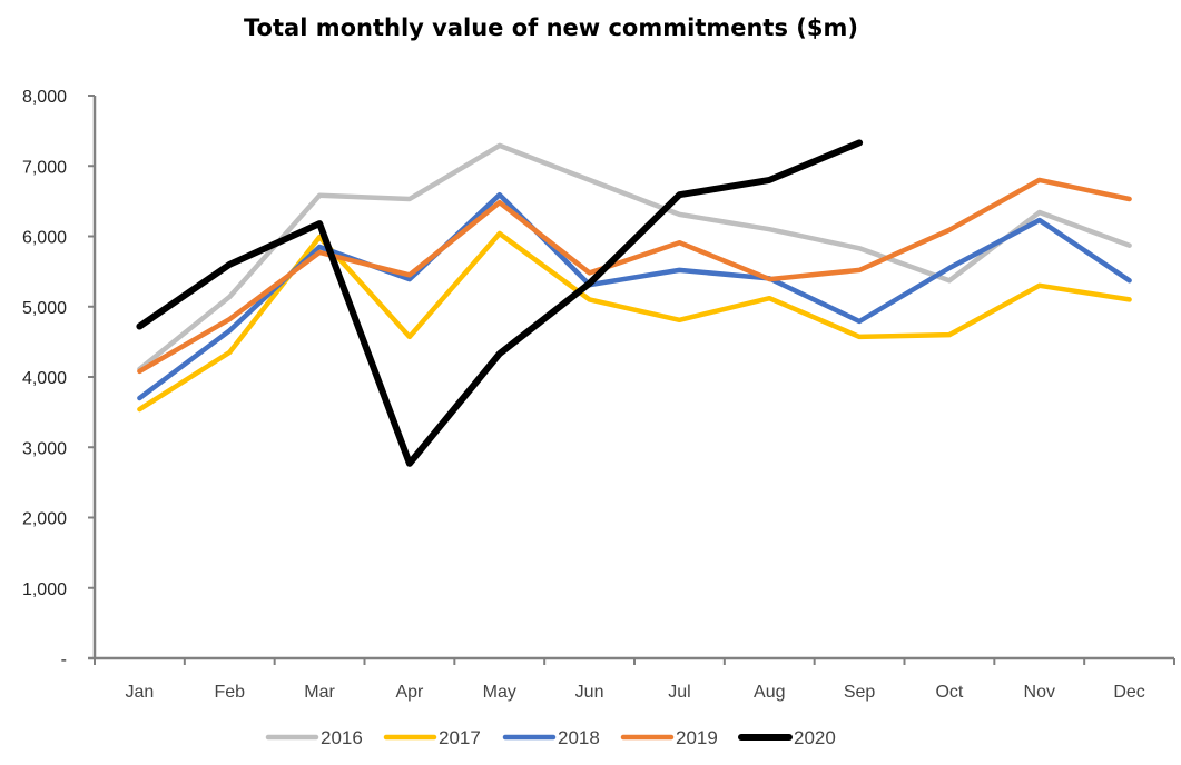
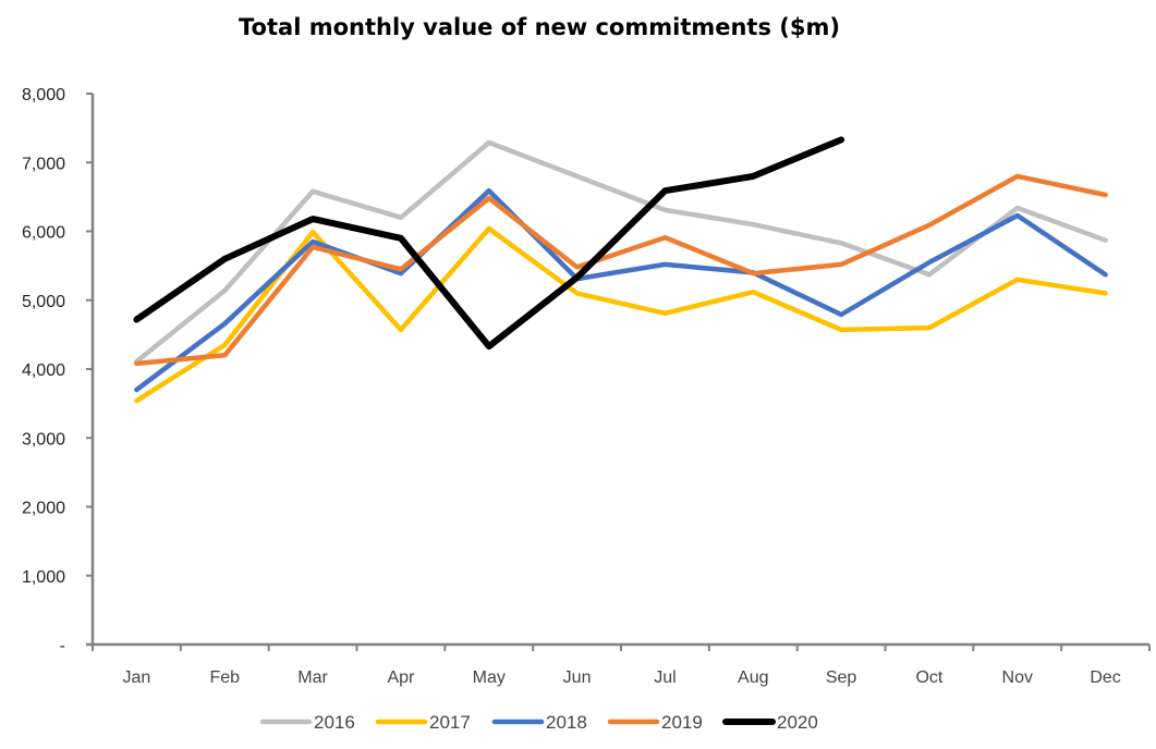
2019/Feb: 4800 -> 4200
2016/Apr: 6500 -> 6200
2020/Apr: 2800 -> 5900
